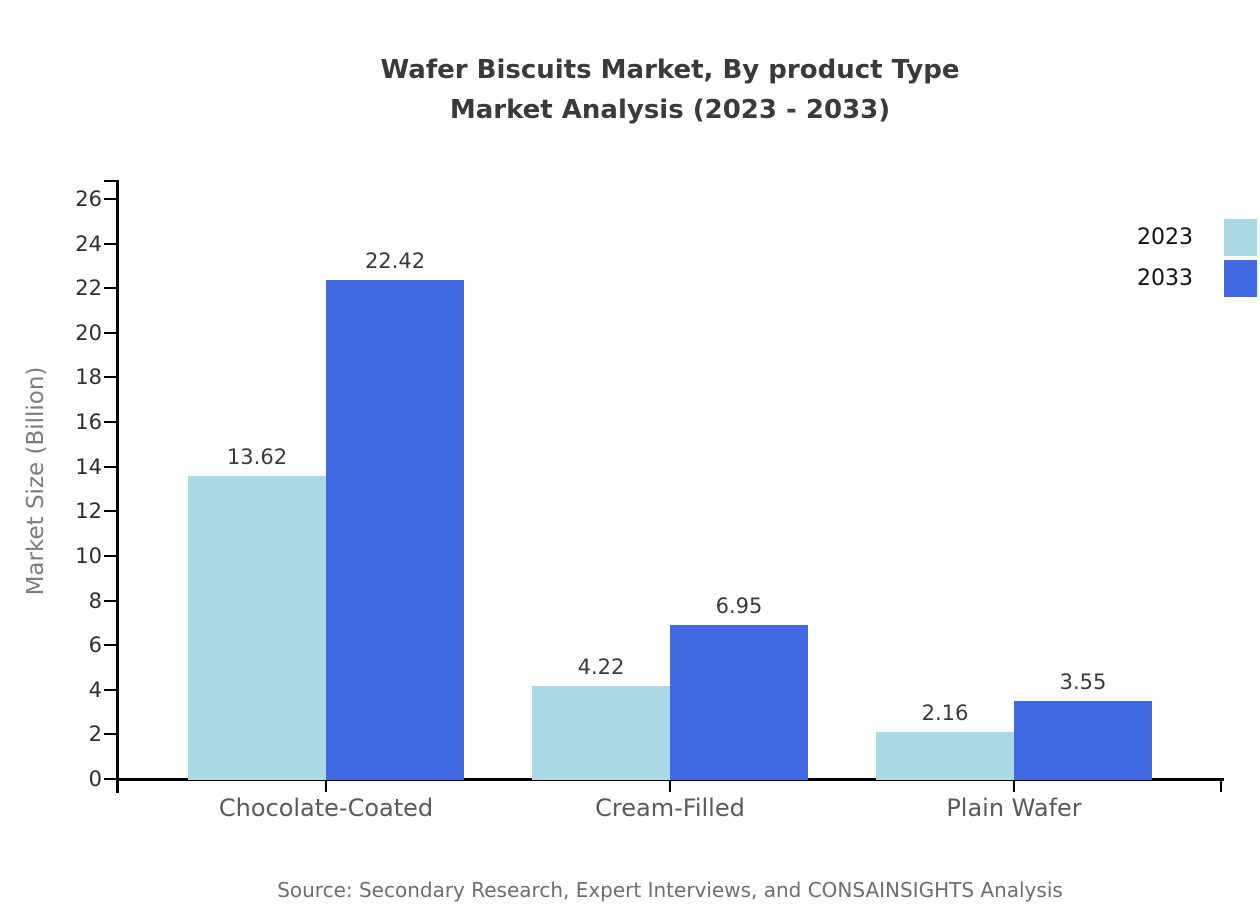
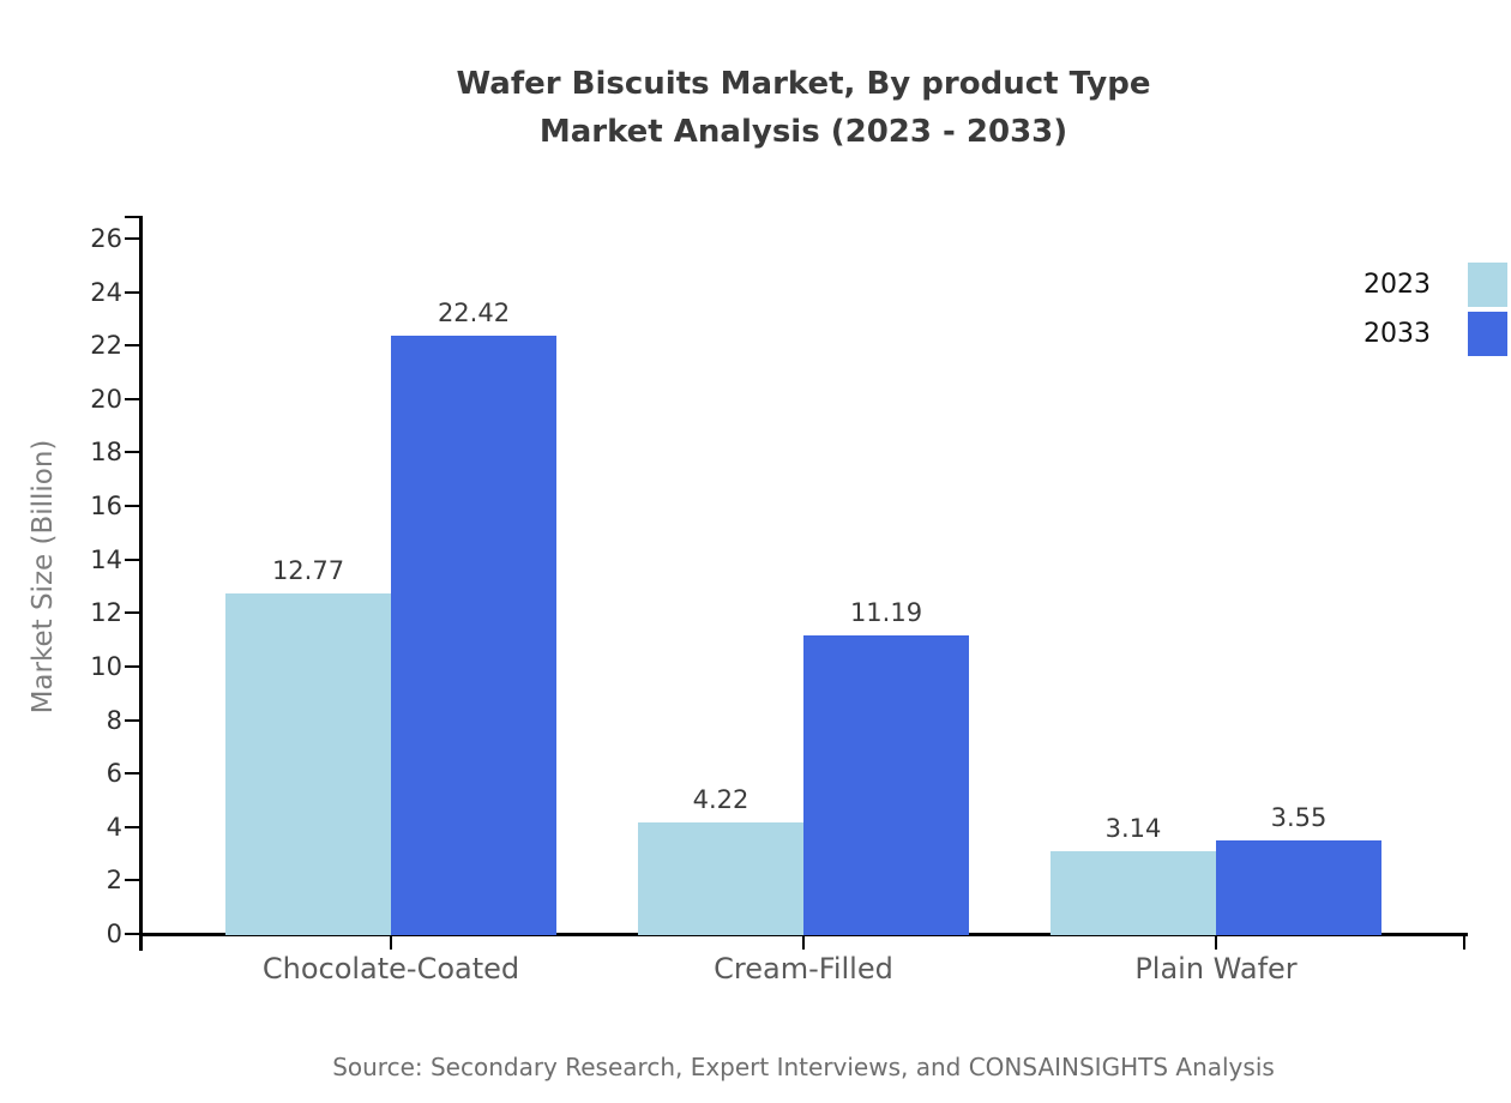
2023/Chocolate-Coated: 13.62 -> 12.77
2033/Cream-Filled: 6.95 -> 11.19
2023/Plain Wafer: 2.16 -> 3.14
